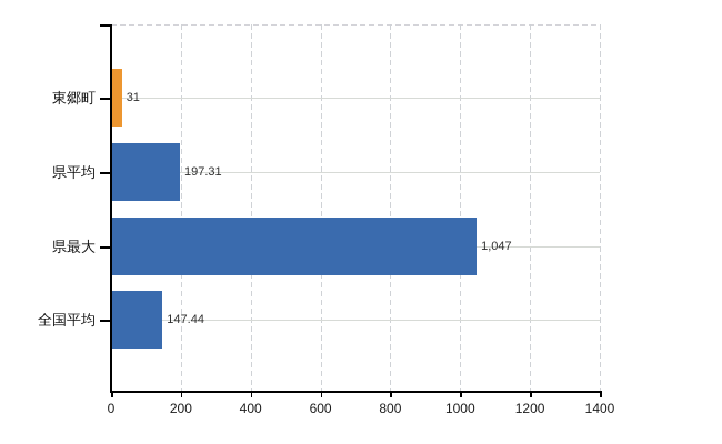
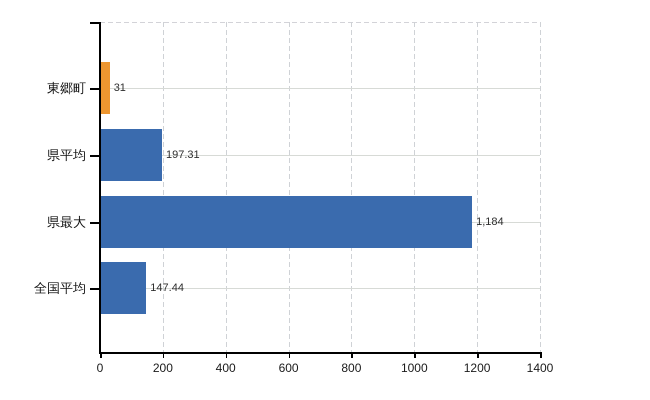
県最大: 1,047 -> 1,184
